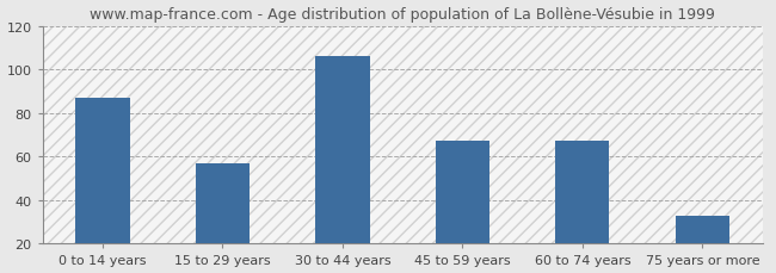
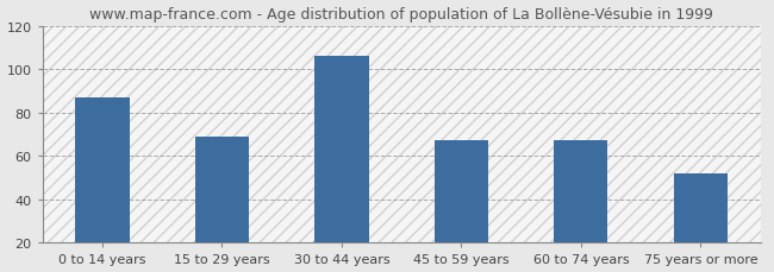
15 to 29 years: 57 -> 69
75 years or more: 33 -> 52
